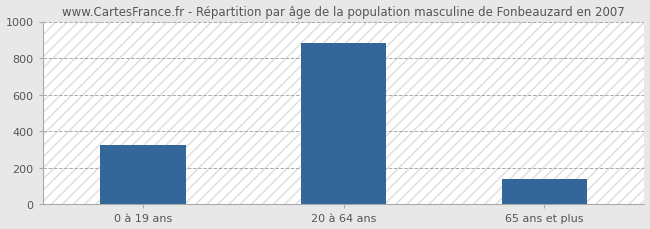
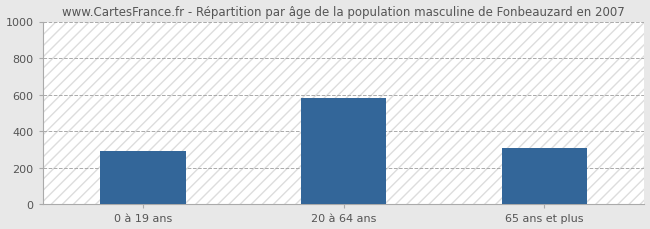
0 à 19 ans: 320 -> 290
20 à 64 ans: 880 -> 580
65 ans et plus: 140 -> 310
